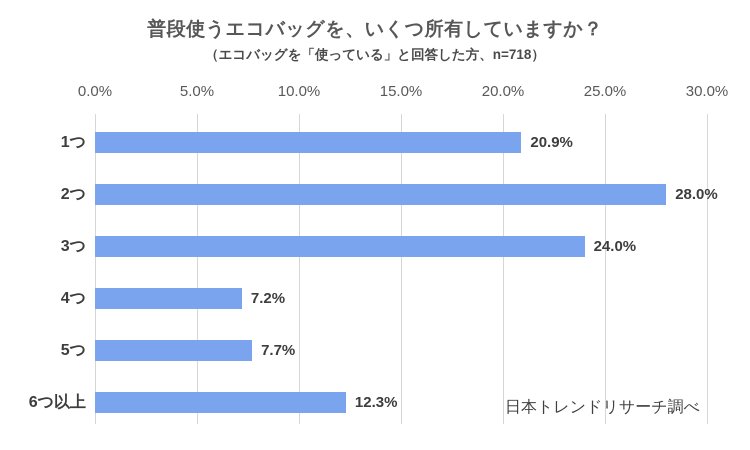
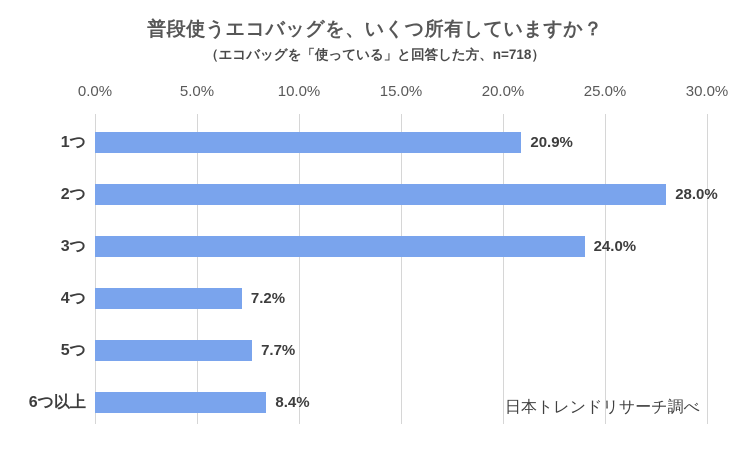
6つ以上: 12.3% -> 8.4%
